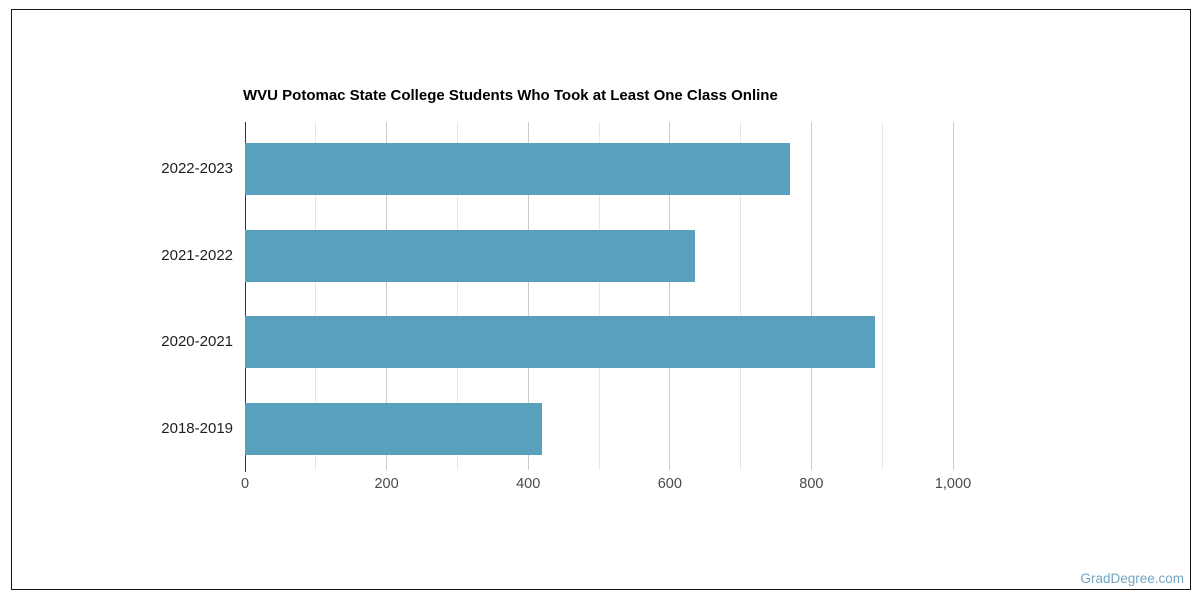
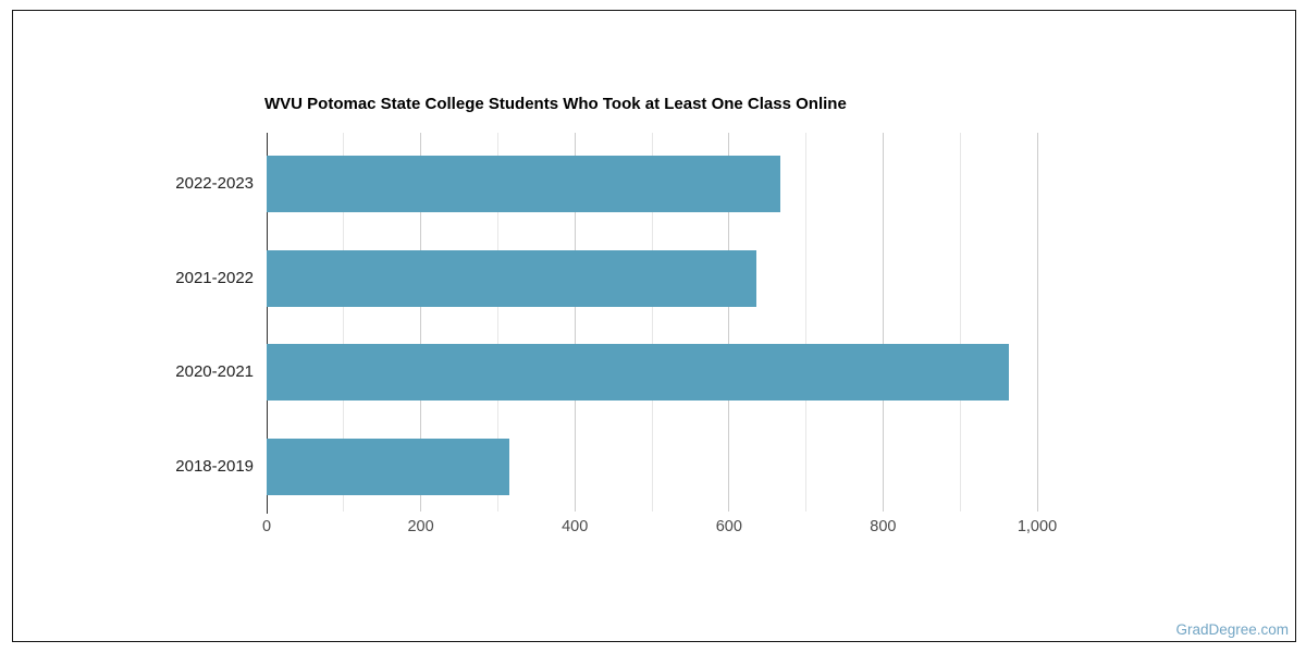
2022-2023: 770 -> 670
2020-2021: 890 -> 960
2018-2019: 420 -> 320
